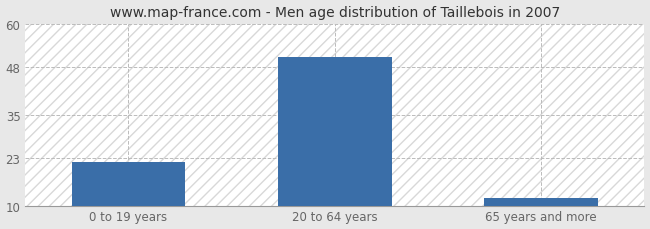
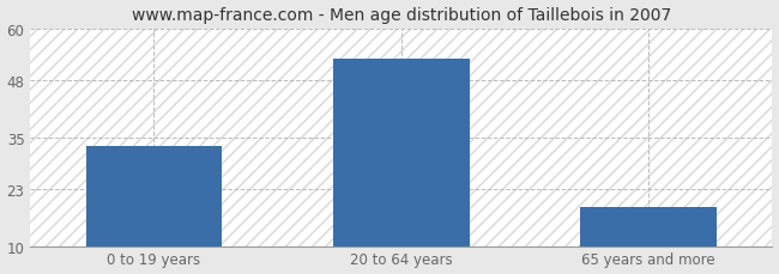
0 to 19 years: 22 -> 33
20 to 64 years: 51 -> 53
65 years and more: 12 -> 19
